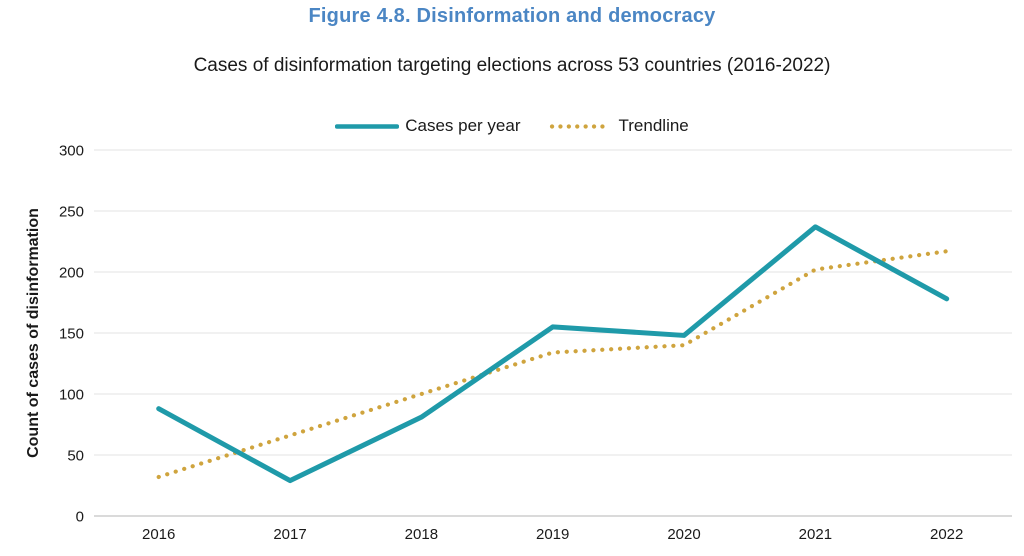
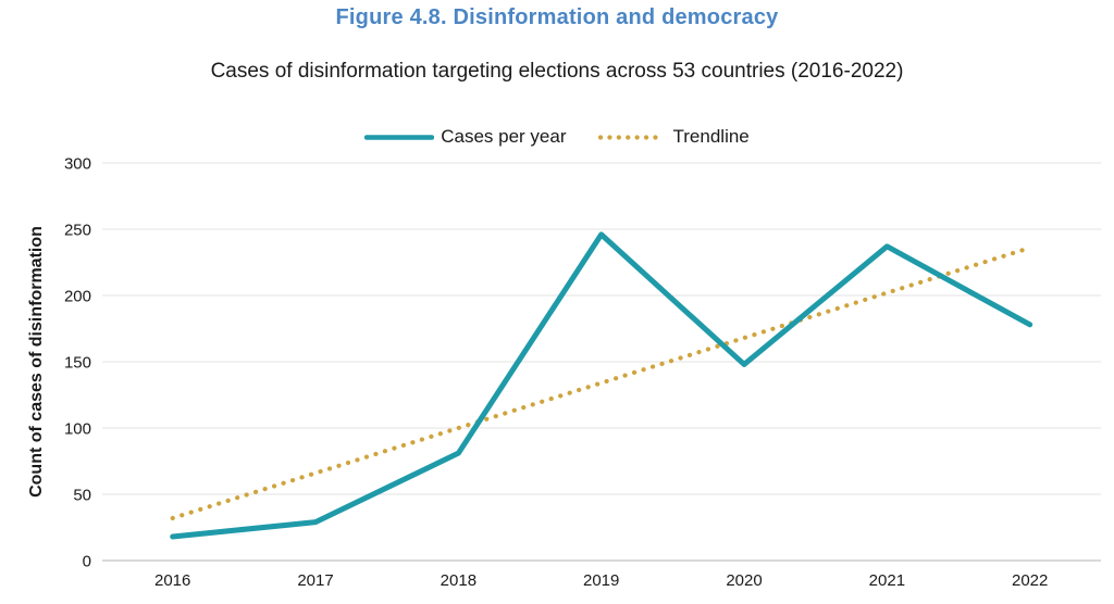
Cases per year/2016: 88 -> 18
Cases per year/2019: 155 -> 246
Trendline/2020: 140 -> 168
Trendline/2022: 217 -> 236
